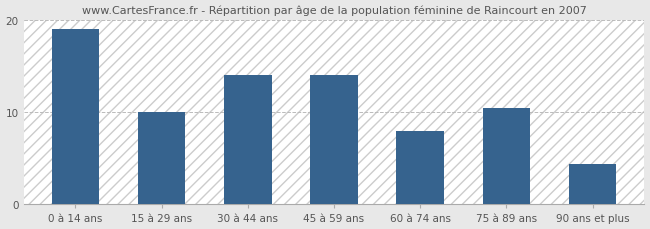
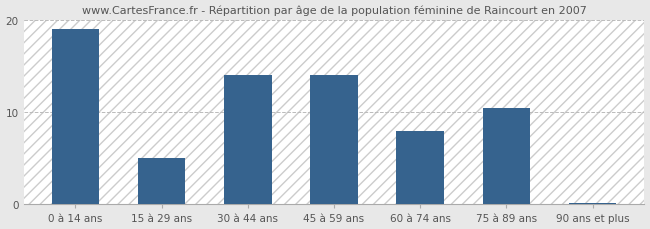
15 à 29 ans: 10.0 -> 5.0
90 ans et plus: 4.4 -> 0.2
